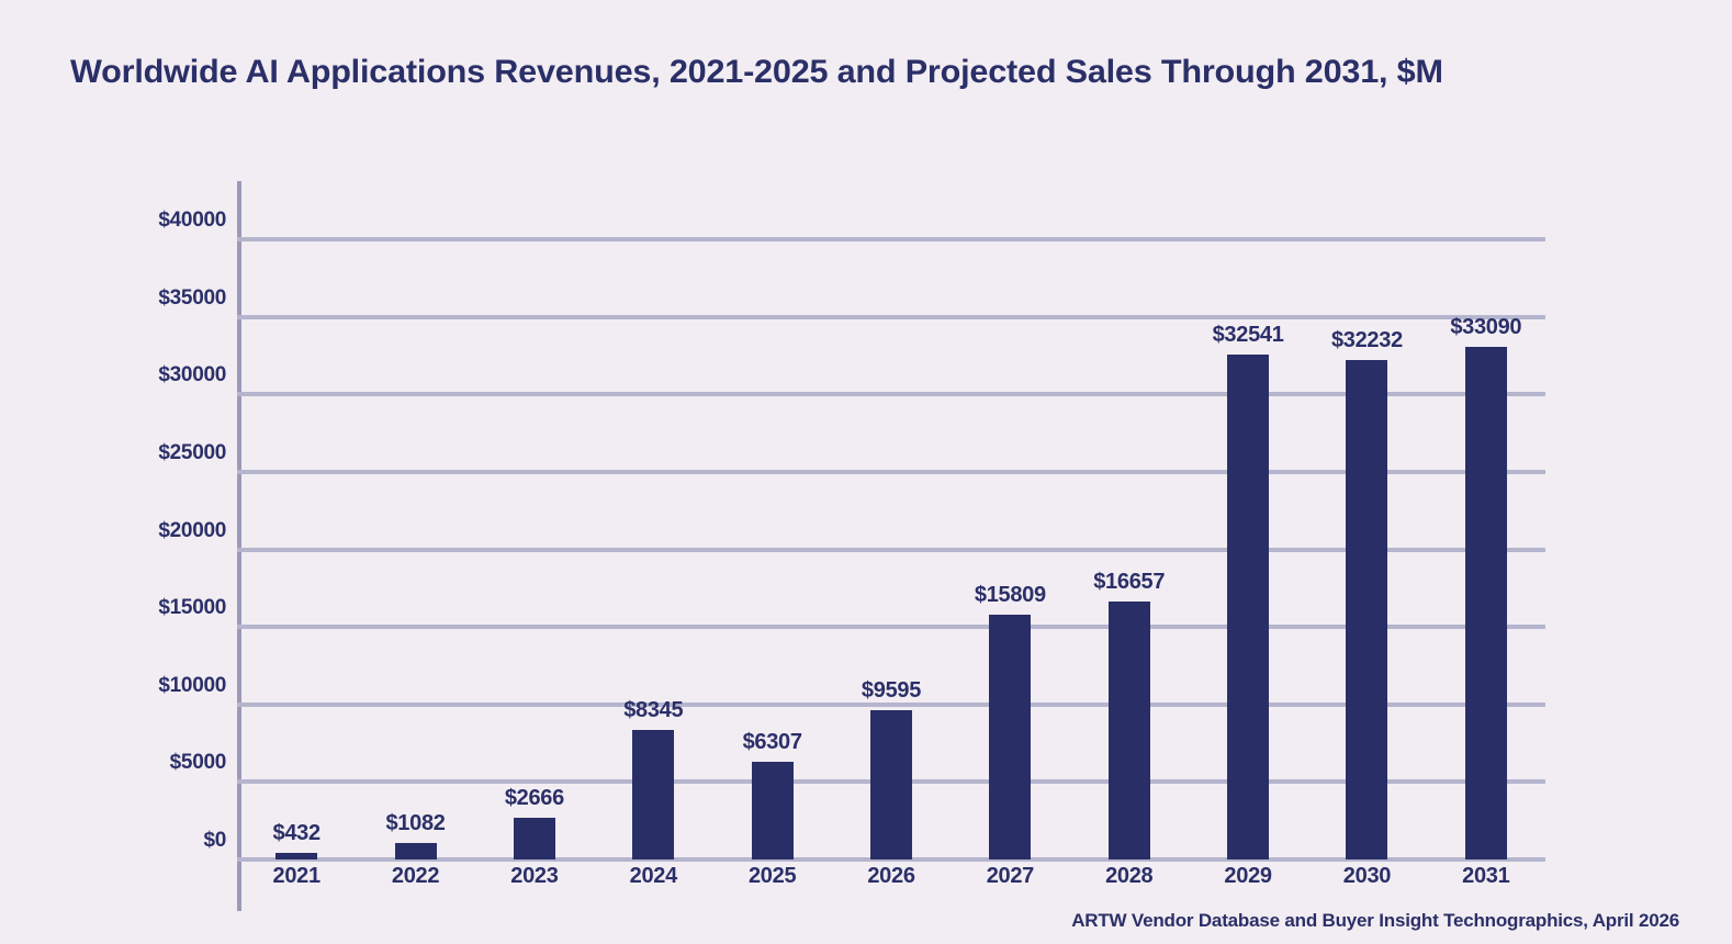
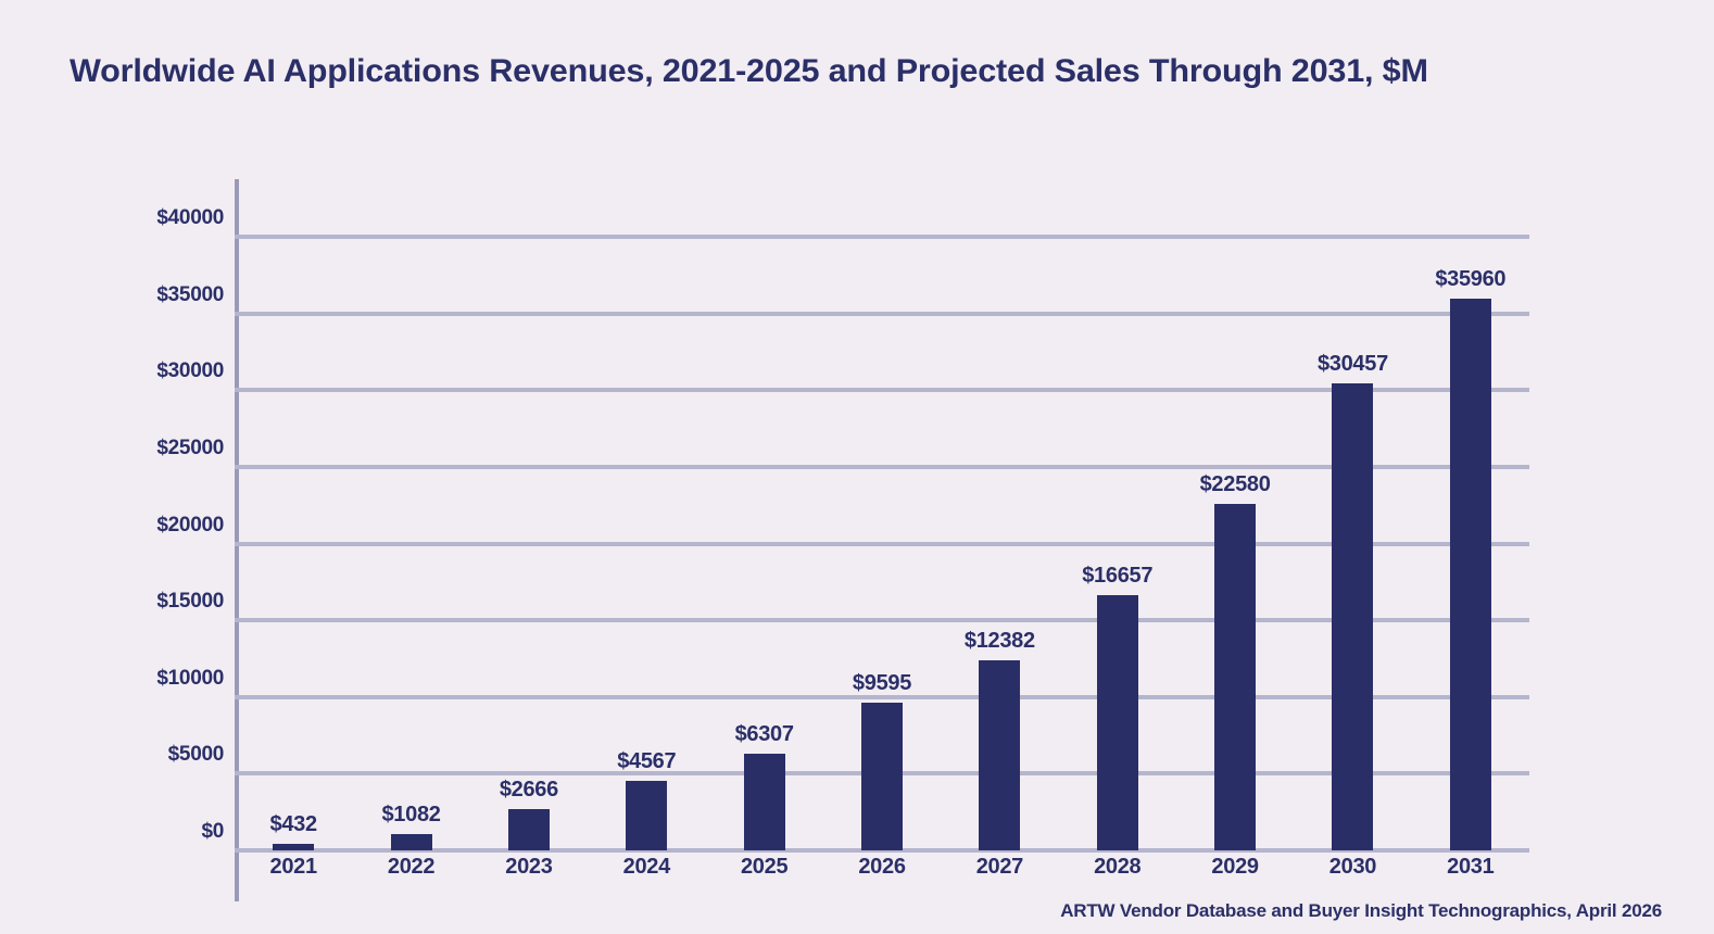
2024: $8345 -> $4567
2027: $15809 -> $12382
2029: $32541 -> $22580
2030: $32232 -> $30457
2031: $33090 -> $35960
